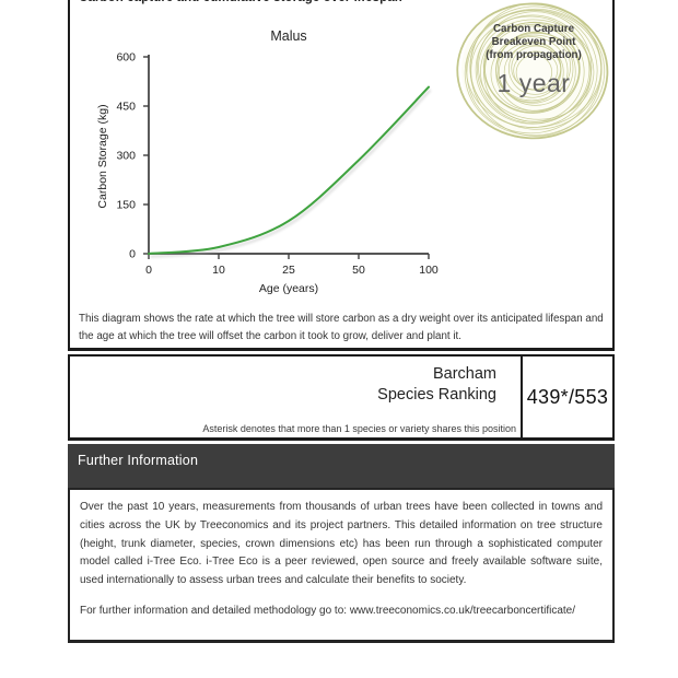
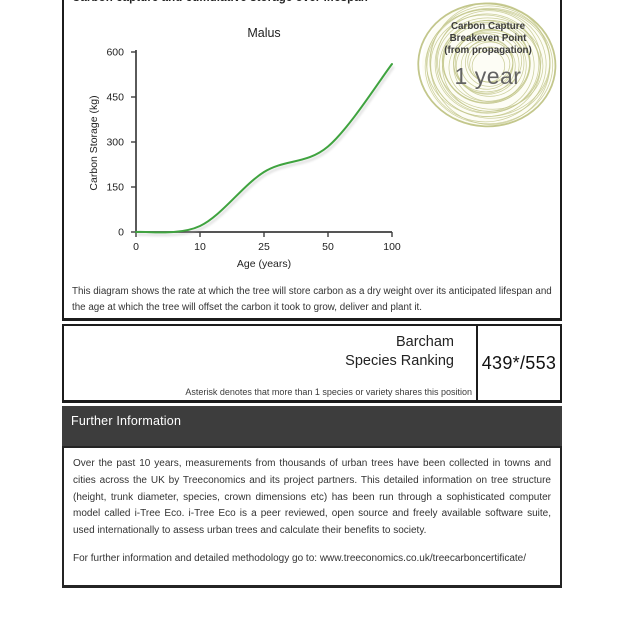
25: 100 -> 200
100: 510 -> 560
